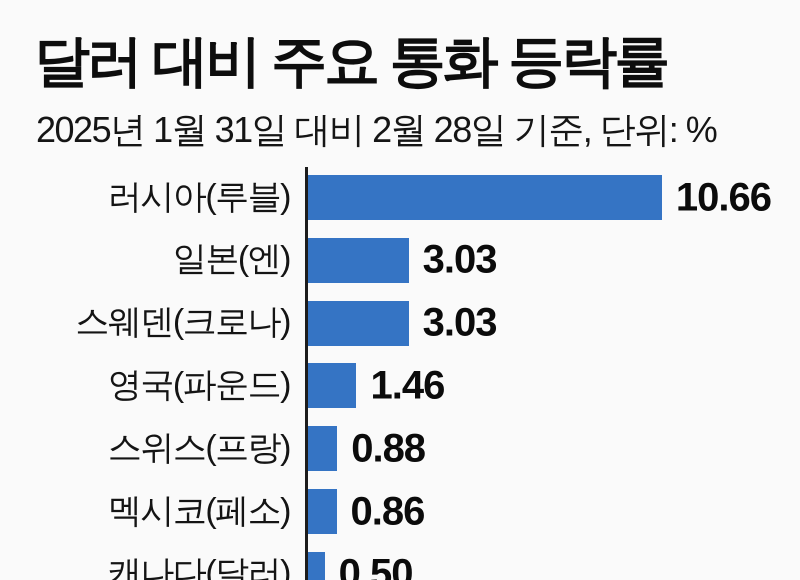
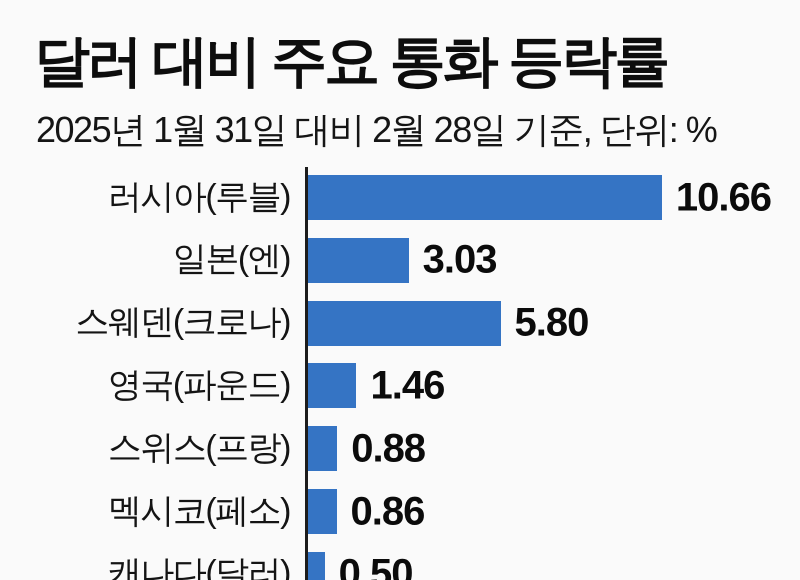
스웨덴(크로나): 3.03 -> 5.80
